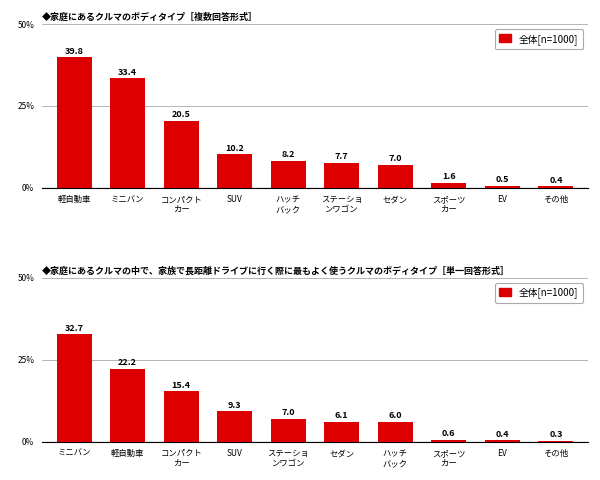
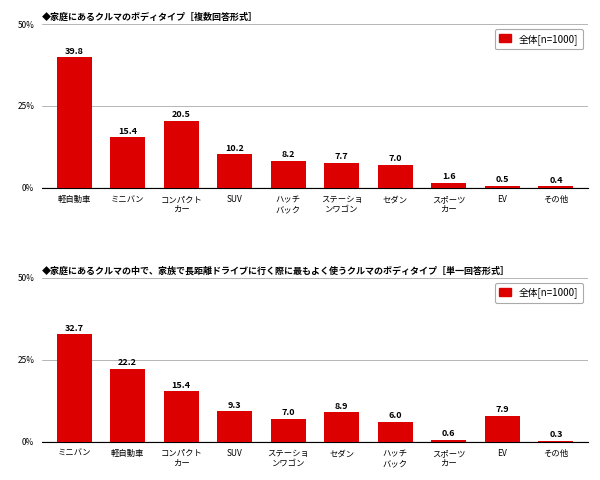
◆家庭にあるクルマのボディタイプ［複数回答形式］/ミニバン: 33.4 -> 15.4
◆家庭にあるクルマの中で、家族で長距離ドライブに行く際に最もよく使うクルマのボディタイプ［単一回答形式］/セダン: 6.1 -> 8.9
◆家庭にあるクルマの中で、家族で長距離ドライブに行く際に最もよく使うクルマのボディタイプ［単一回答形式］/EV: 0.4 -> 7.9
